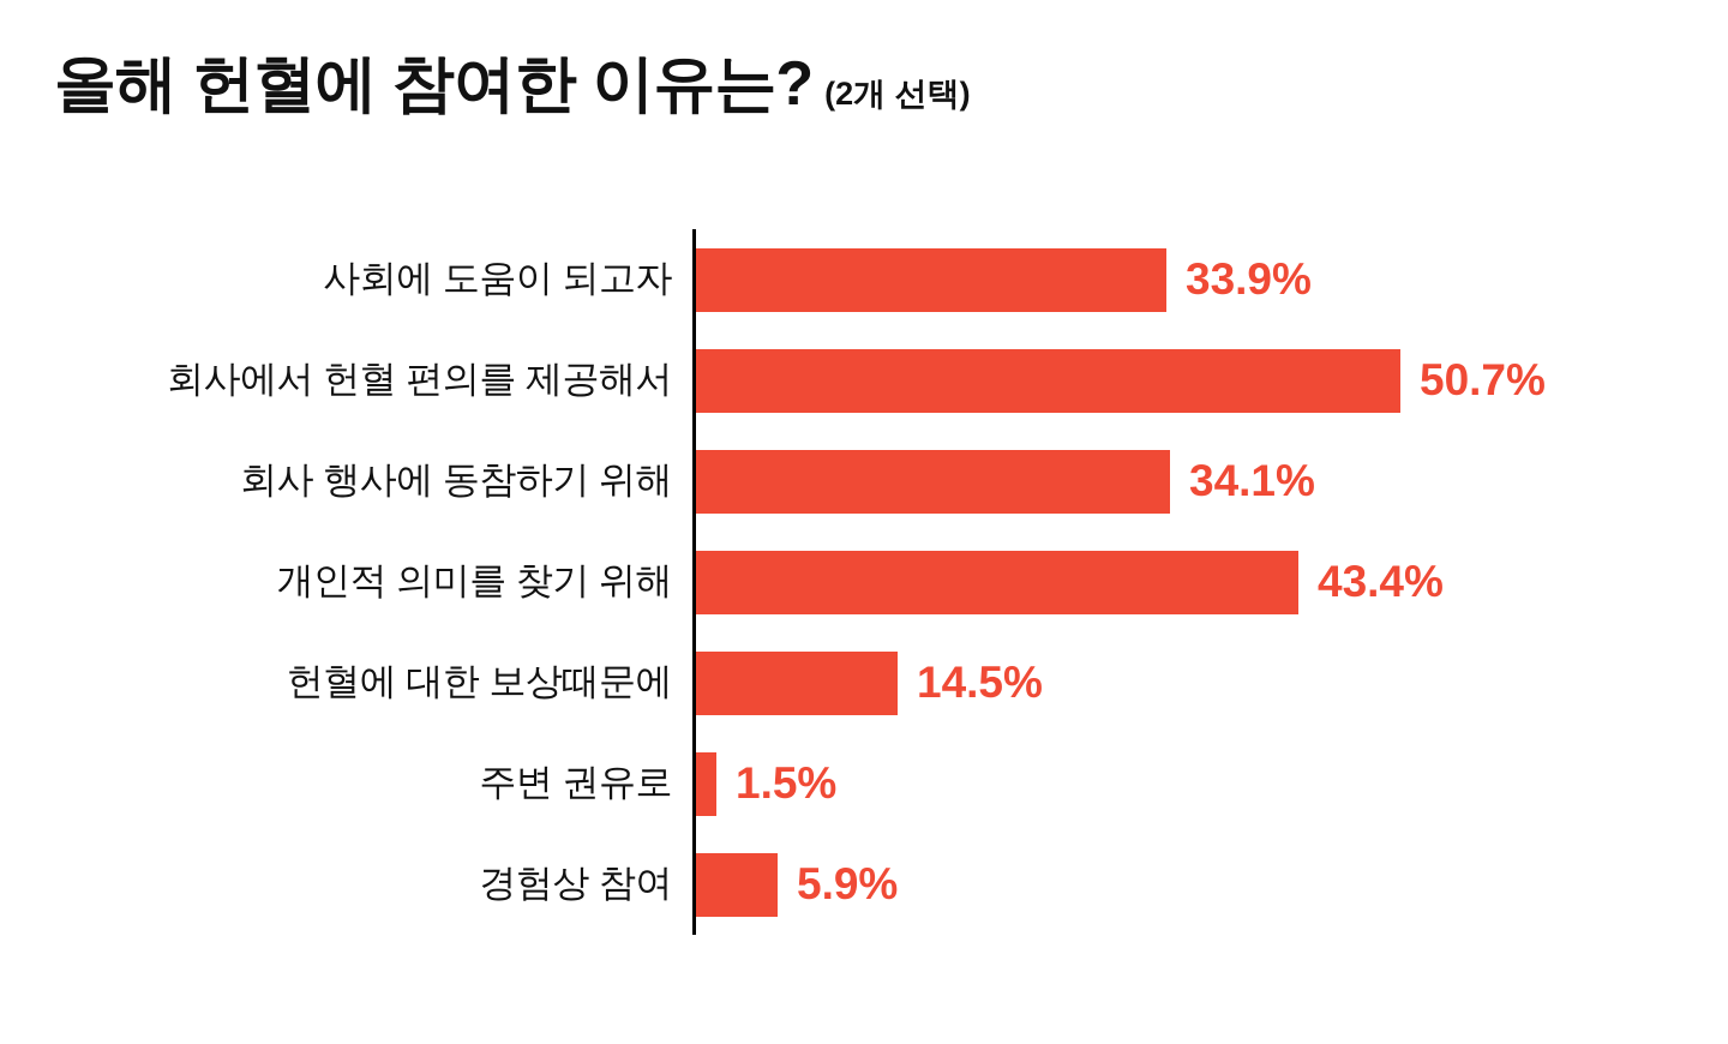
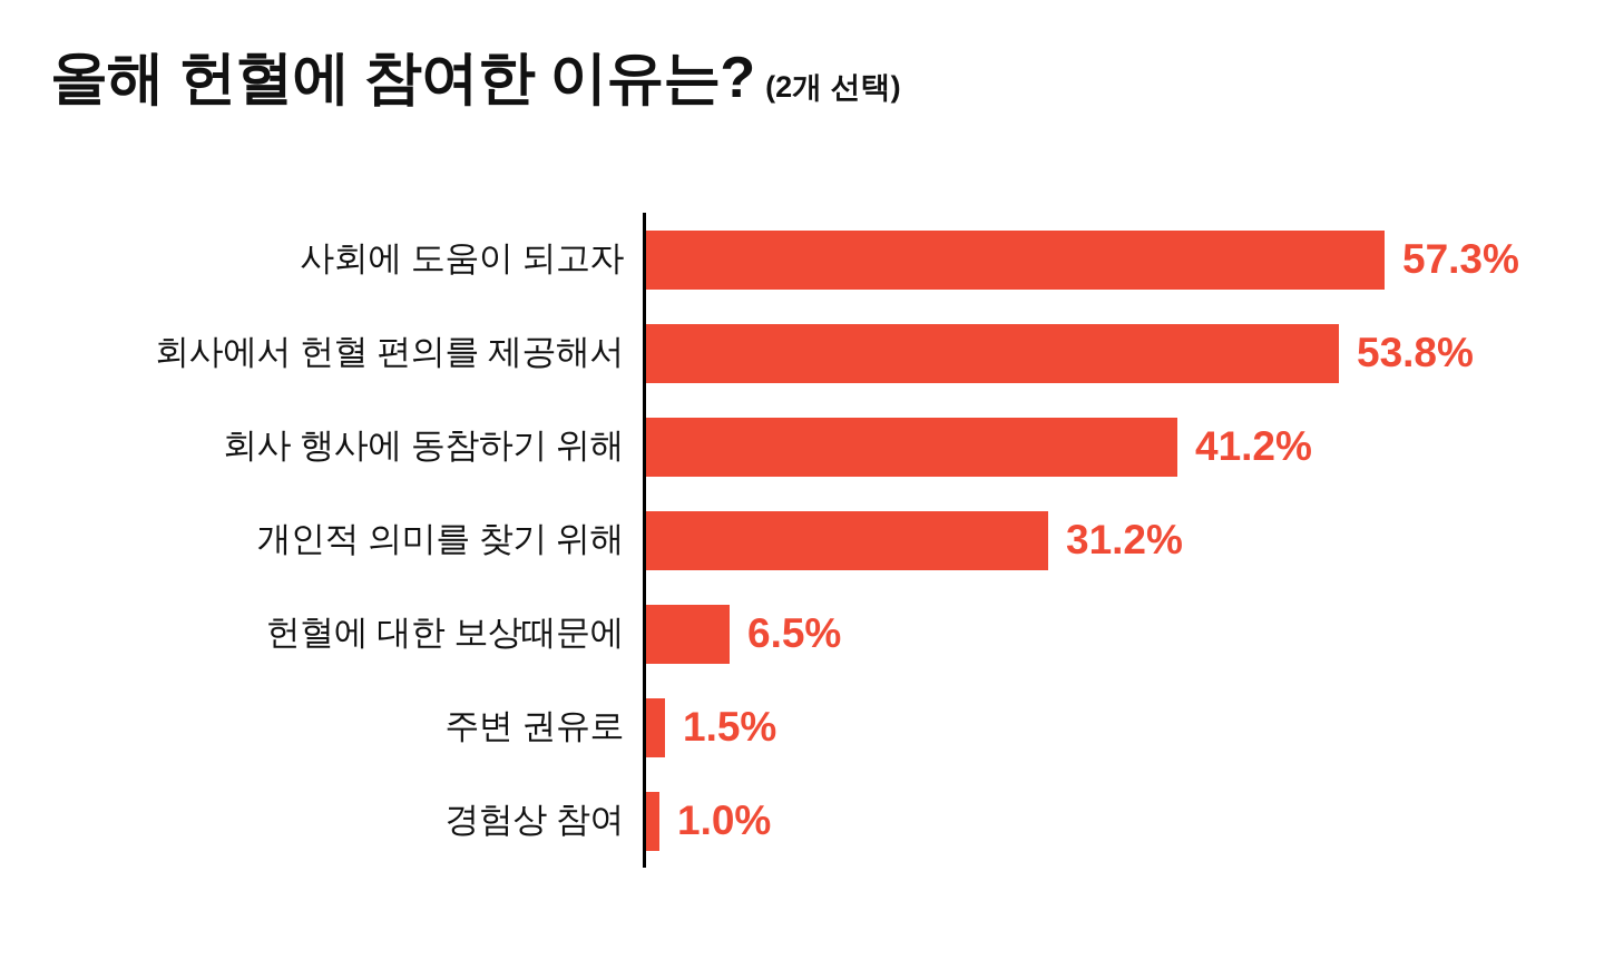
사회에 도움이 되고자: 33.9% -> 57.3%
회사에서 헌혈 편의를 제공해서: 50.7% -> 53.8%
회사 행사에 동참하기 위해: 34.1% -> 41.2%
개인적 의미를 찾기 위해: 43.4% -> 31.2%
헌혈에 대한 보상때문에: 14.5% -> 6.5%
경험상 참여: 5.9% -> 1.0%
